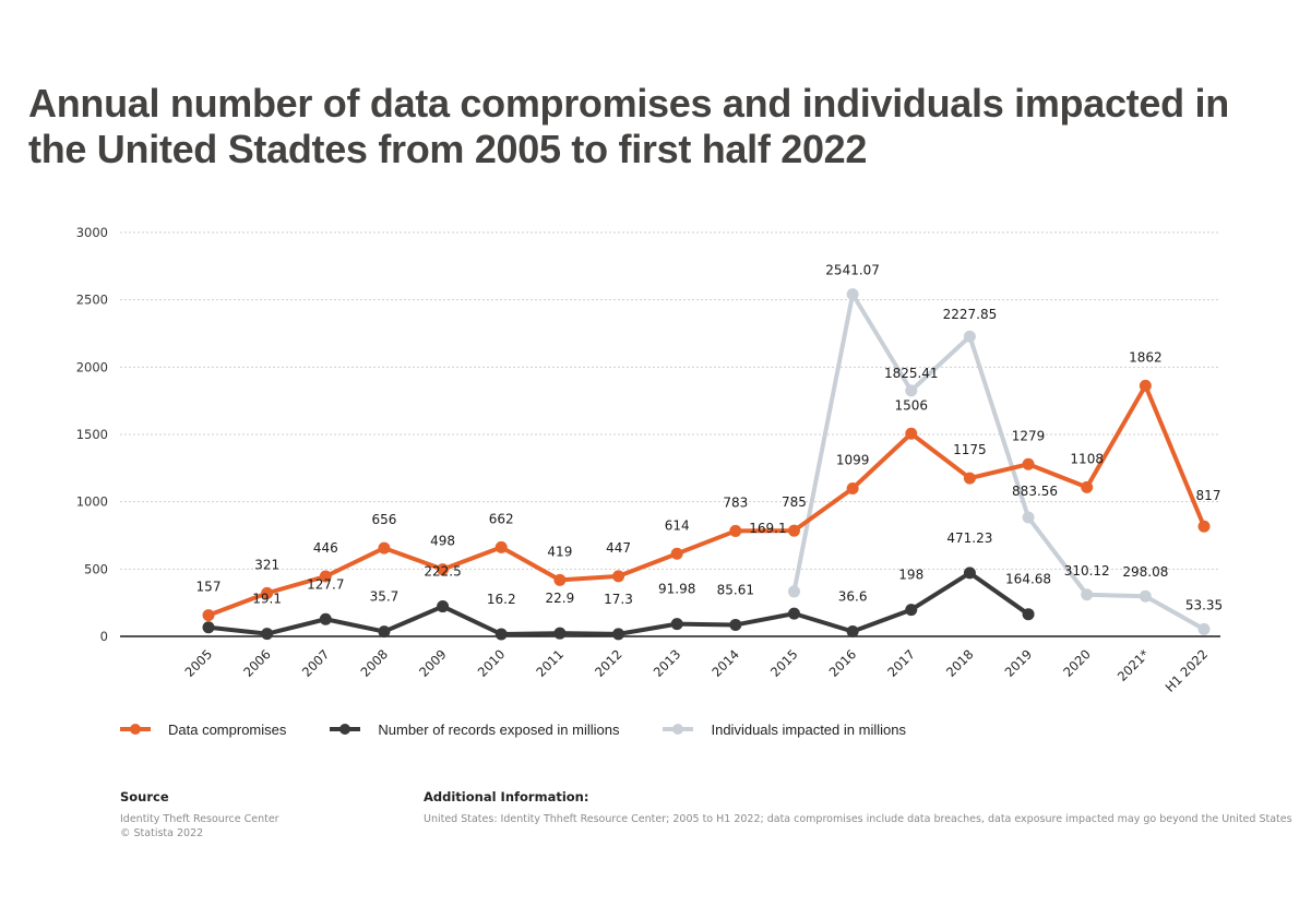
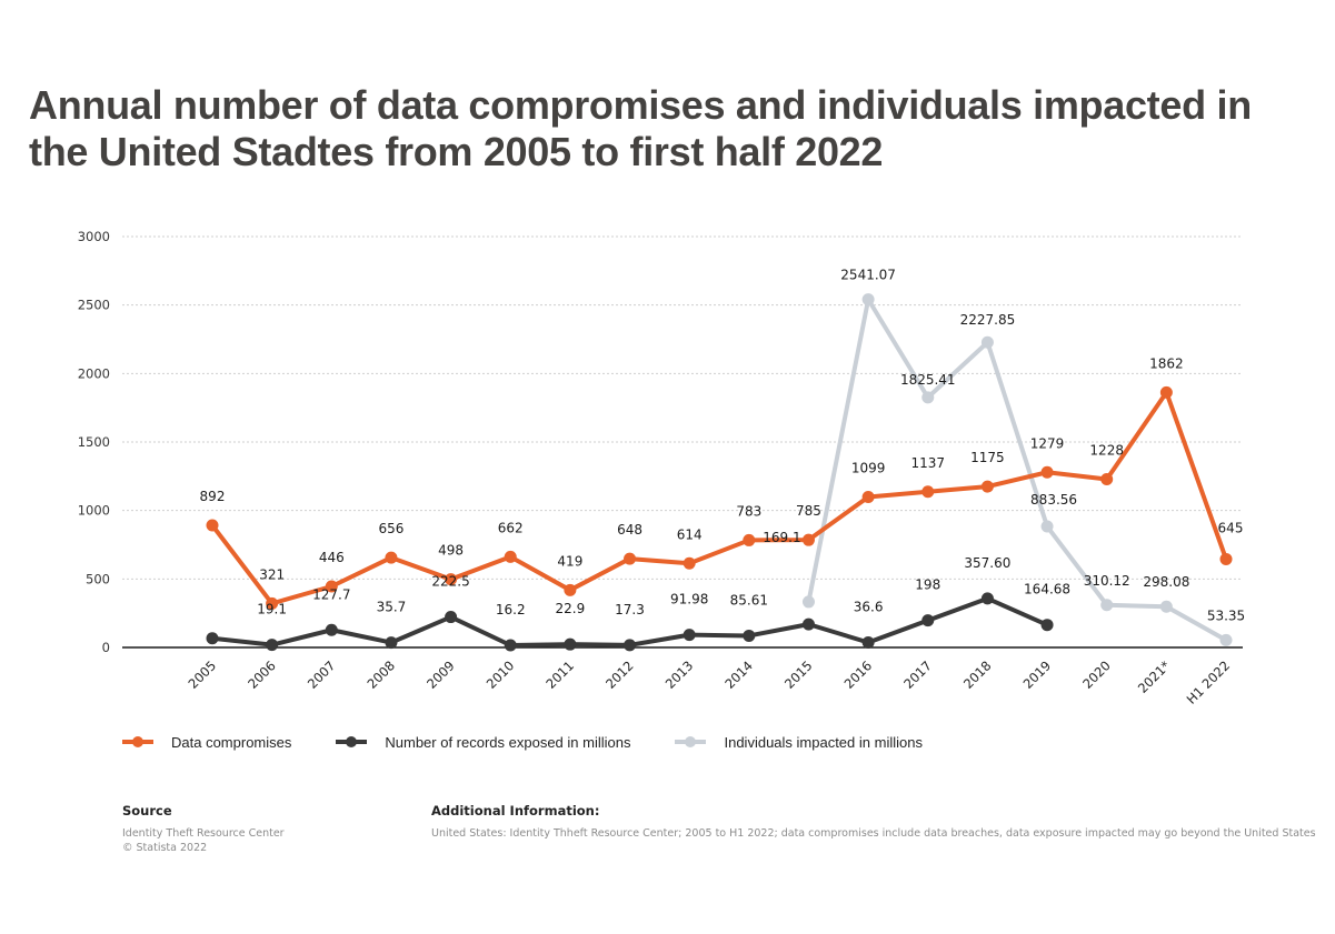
Data compromises/2005: 157 -> 892
Data compromises/2012: 447 -> 648
Data compromises/2017: 1506 -> 1137
Number of records exposed in millions/2018: 471.23 -> 357.60
Data compromises/2020: 1108 -> 1228
Data compromises/H1 2022: 817 -> 645
